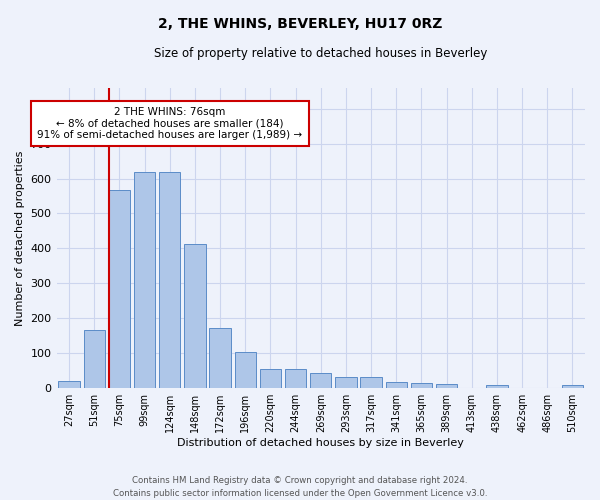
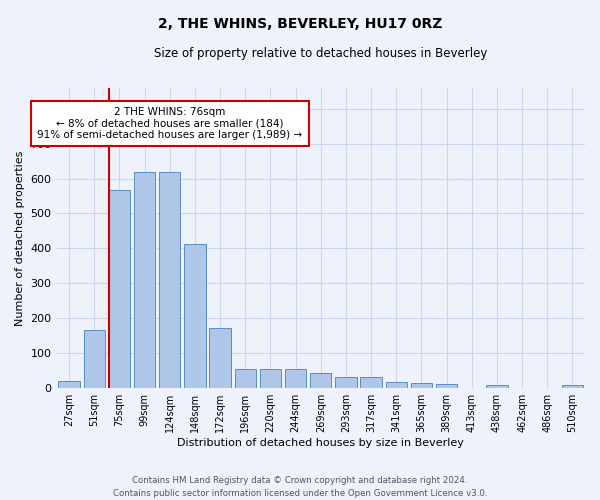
196sqm: 103 -> 55
